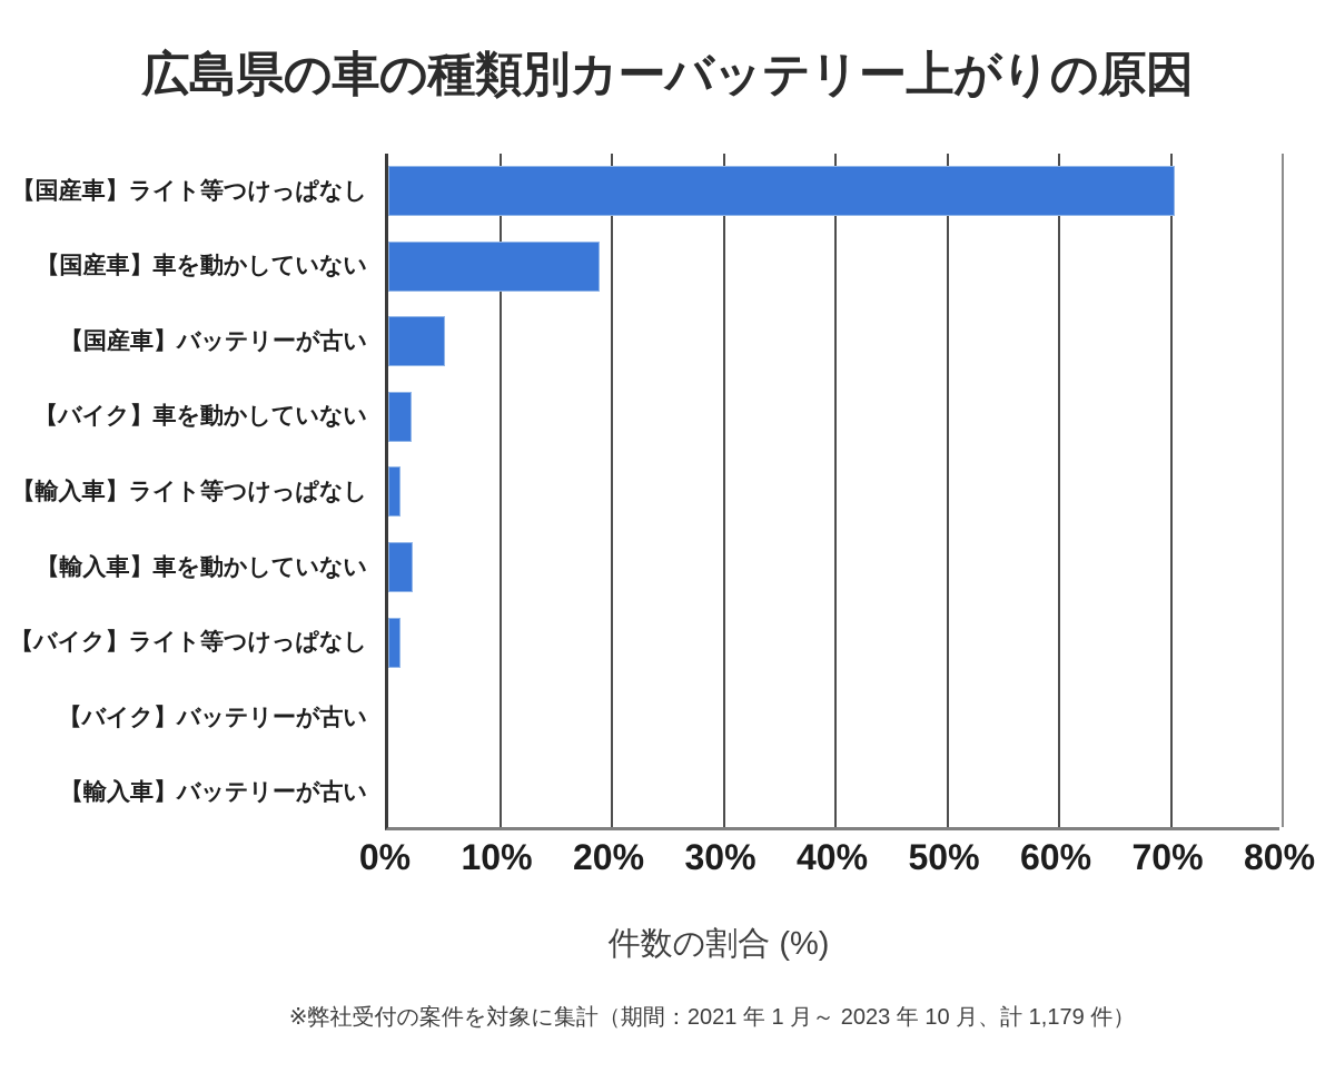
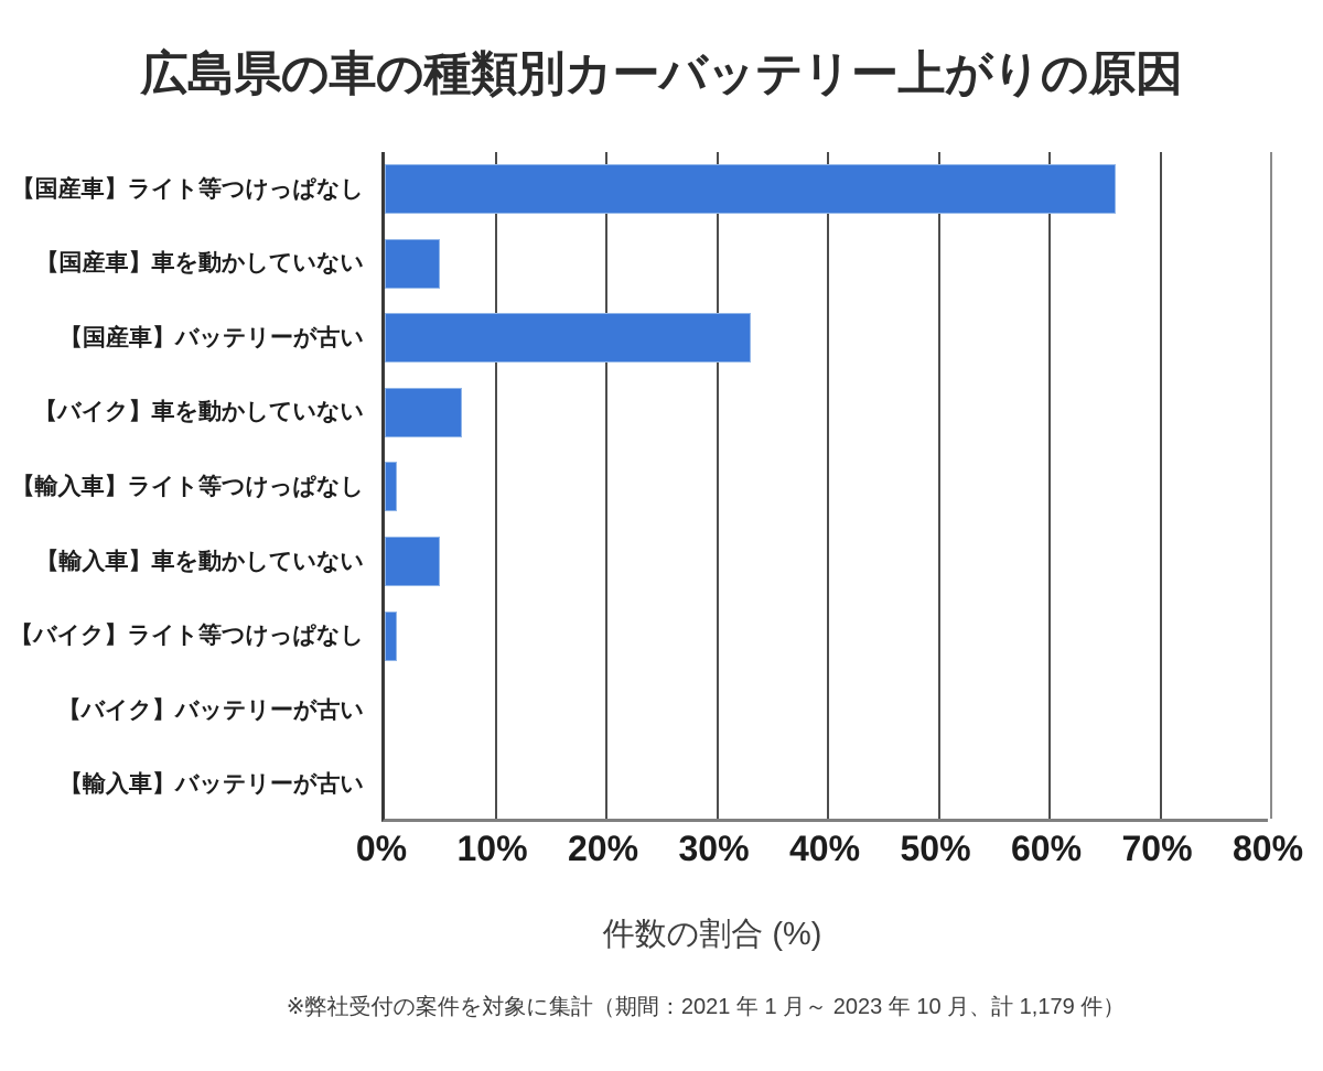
【国産車】ライト等つけっぱなし: 70% -> 66%
【国産車】車を動かしていない: 19% -> 5%
【国産車】バッテリーが古い: 5% -> 33%
【バイク】車を動かしていない: 2% -> 7%
【輸入車】車を動かしていない: 2% -> 5%
